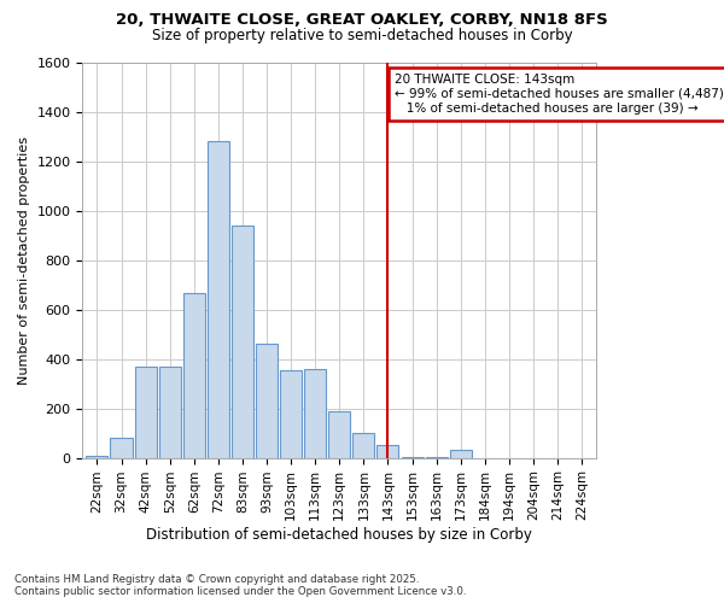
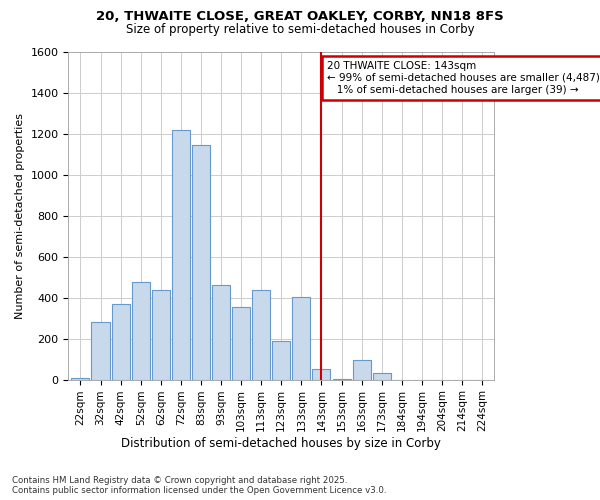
32sqm: 80 -> 280
52sqm: 370 -> 475
62sqm: 665 -> 435
72sqm: 1280 -> 1215
83sqm: 940 -> 1145
113sqm: 360 -> 435
133sqm: 100 -> 405
163sqm: 5 -> 95
